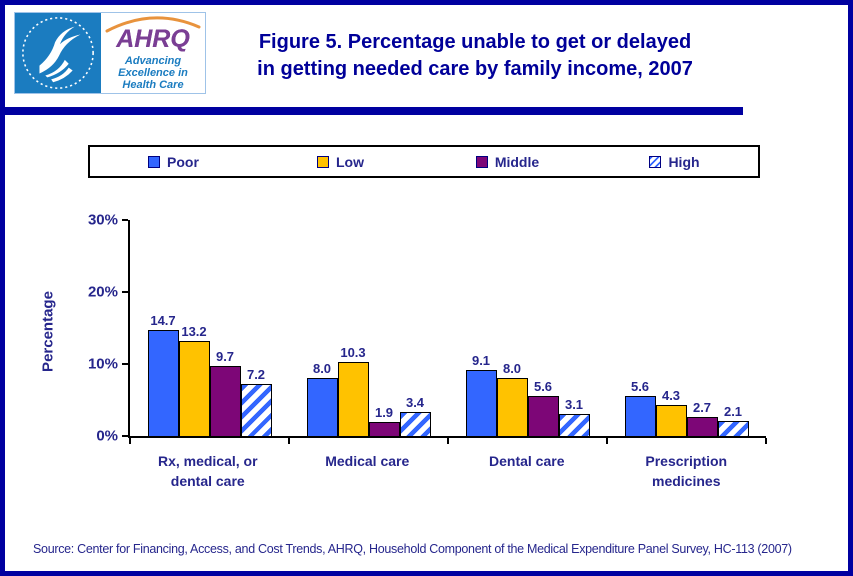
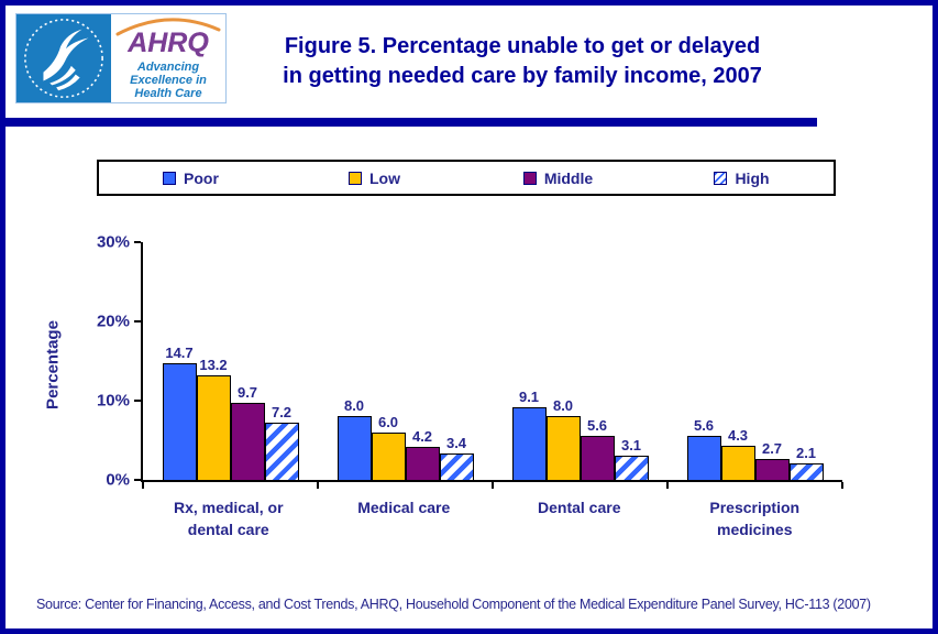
Low/Medical care: 10.3 -> 6.0
Middle/Medical care: 1.9 -> 4.2
